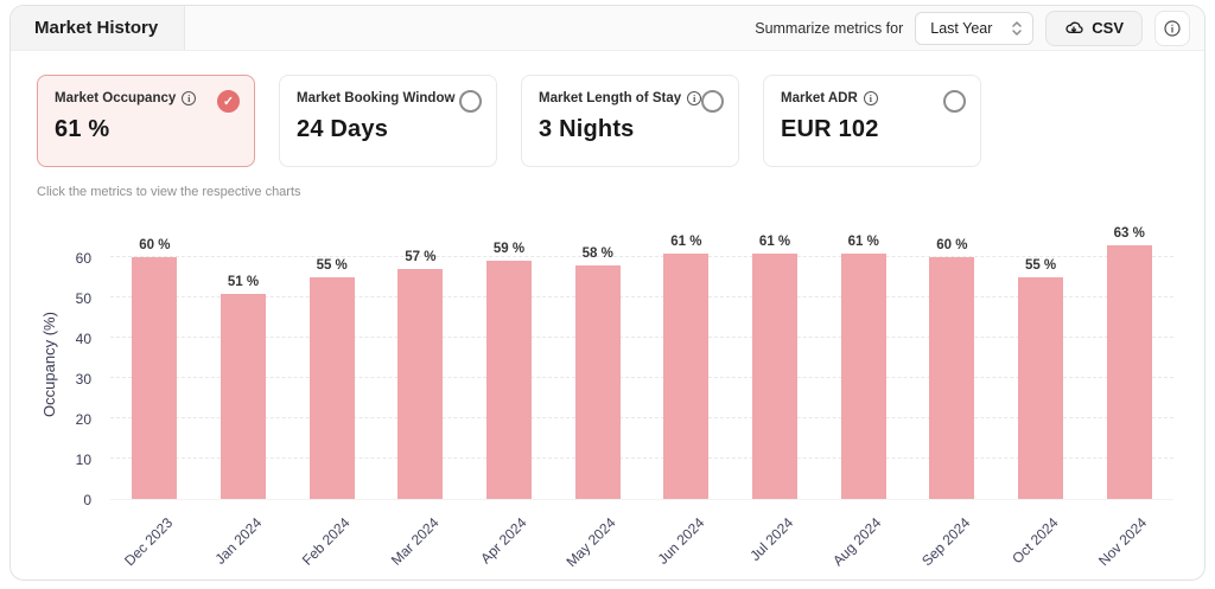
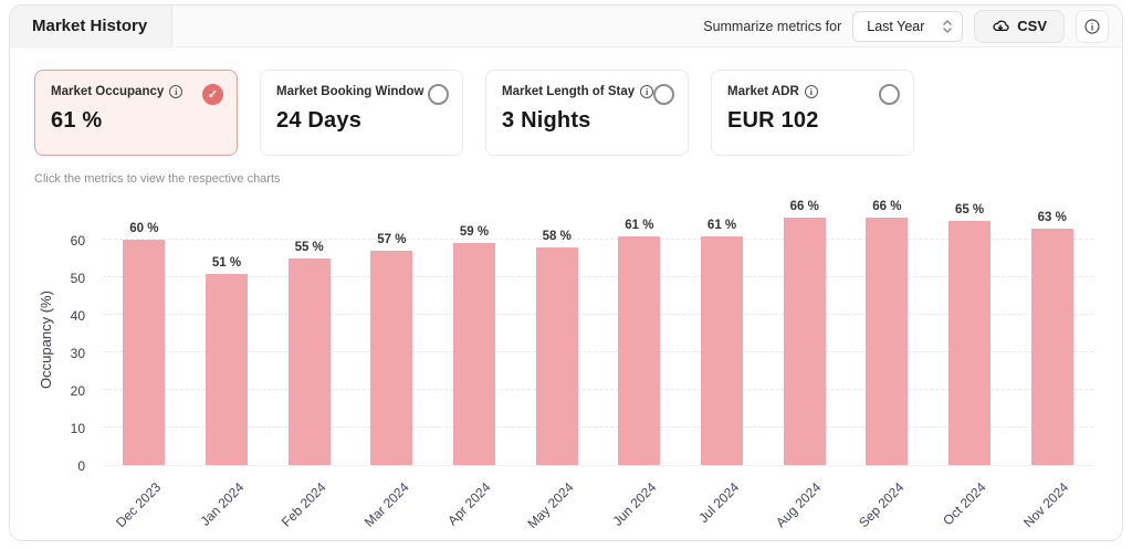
Aug 2024: 61 -> 66
Sep 2024: 60 -> 66
Oct 2024: 55 -> 65
